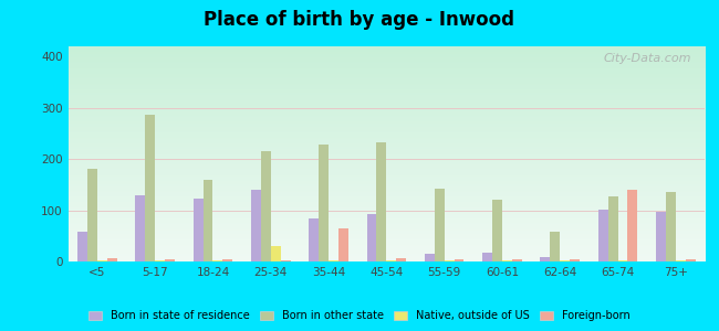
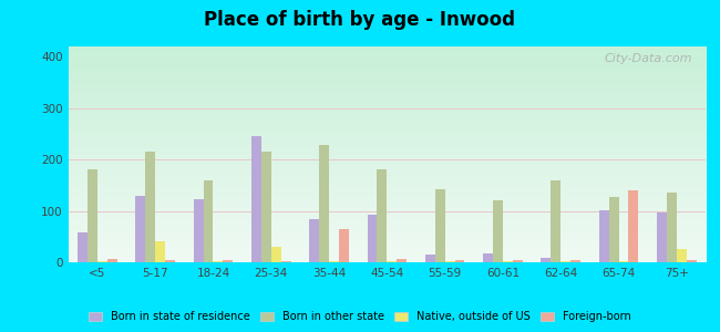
Born in other state/5-17: 287 -> 215
Native, outside of US/5-17: 3 -> 40
Born in state of residence/25-34: 140 -> 245
Born in other state/45-54: 233 -> 180
Born in other state/62-64: 58 -> 160
Native, outside of US/75+: 3 -> 25
